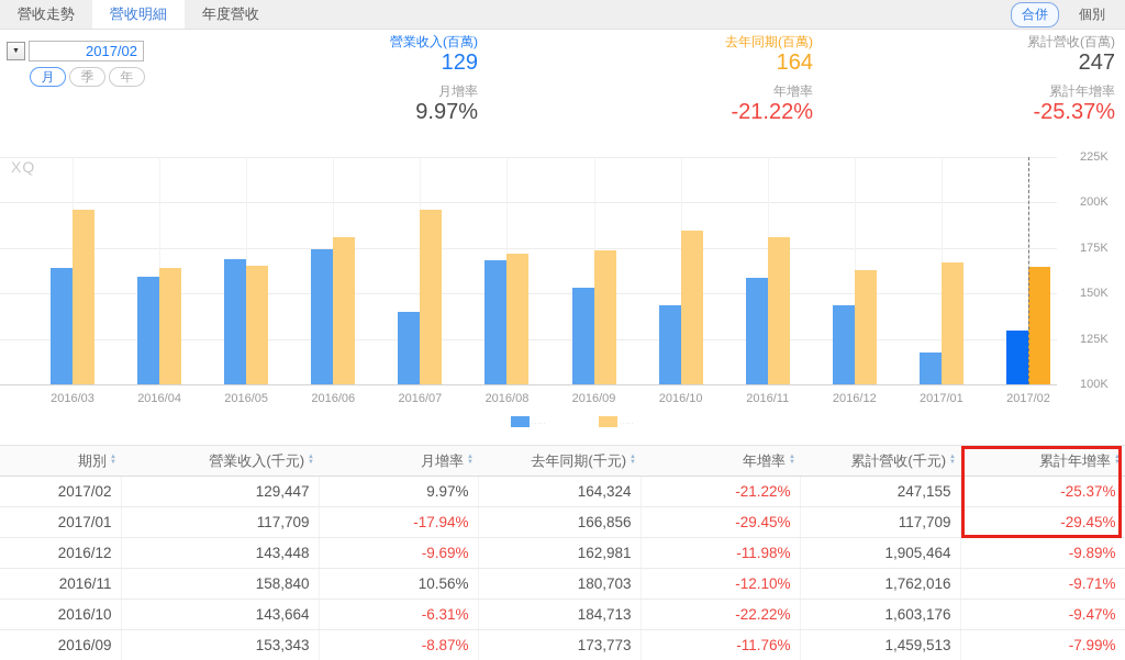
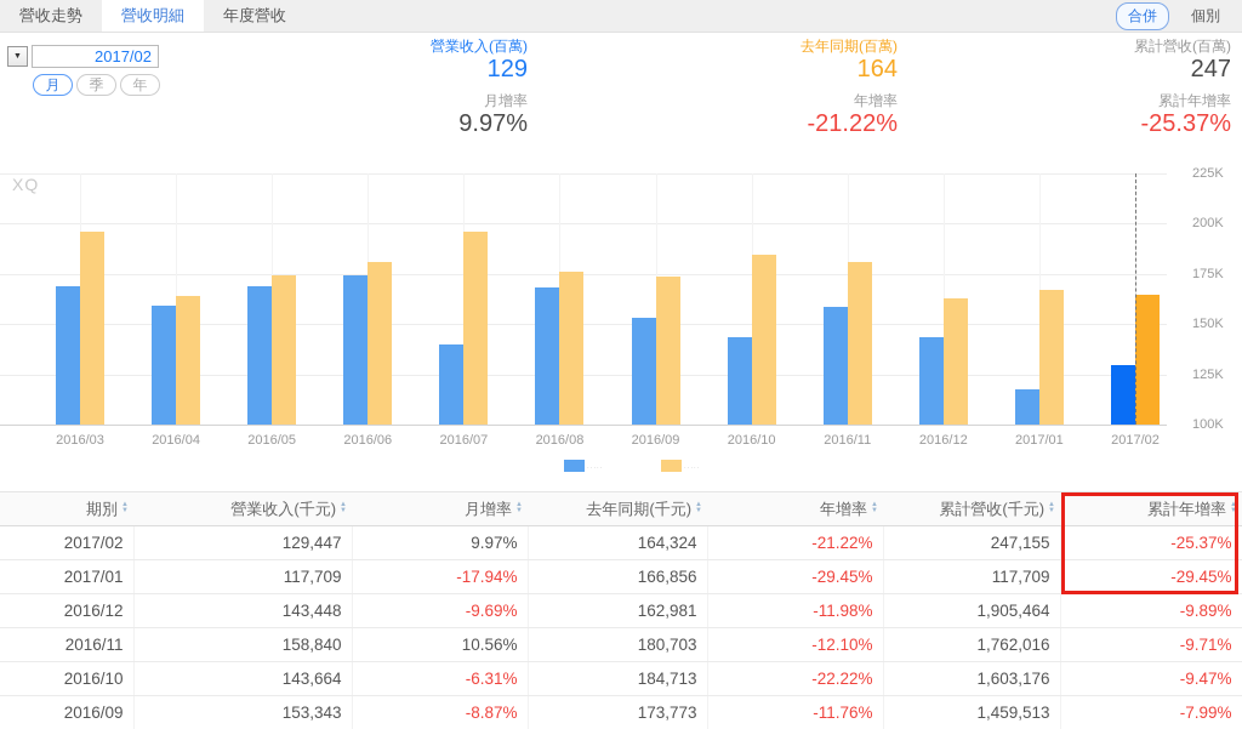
營業收入(千元)/2016/03: 164K -> 169K
去年同期(千元)/2016/05: 165K -> 174K
去年同期(千元)/2016/08: 172K -> 176K
